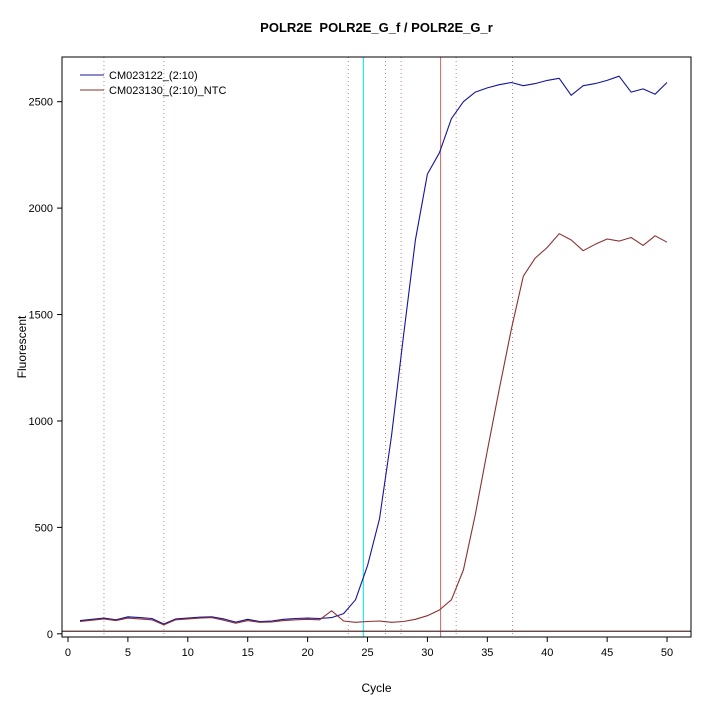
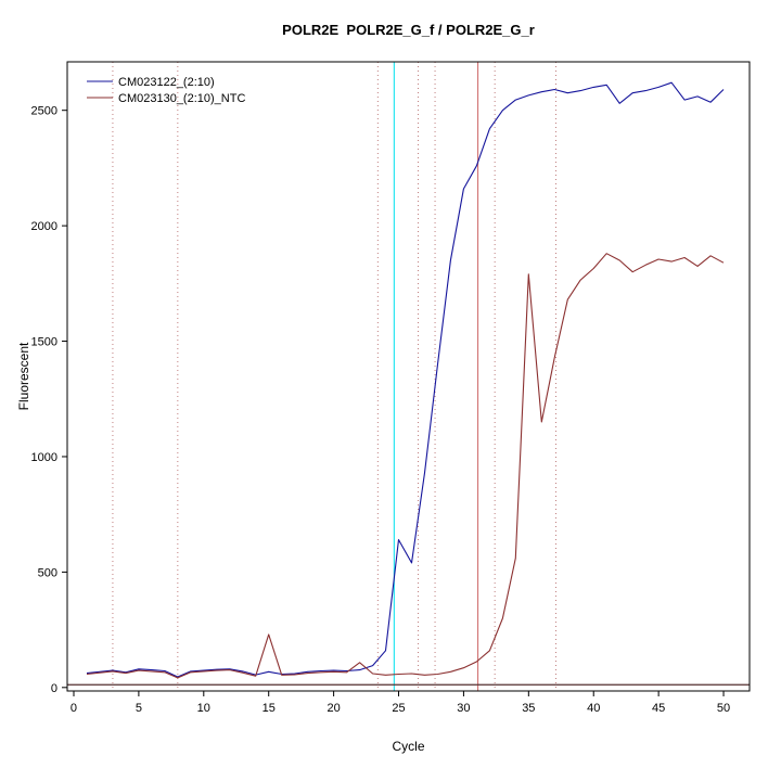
CM023130_(2:10)_NTC/15: 60 -> 230
CM023122_(2:10)/25: 320 -> 640
CM023130_(2:10)_NTC/35: 860 -> 1790
